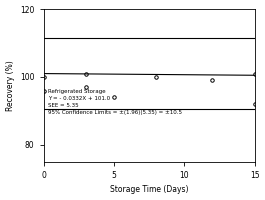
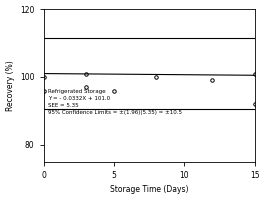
5: 94 -> 96
